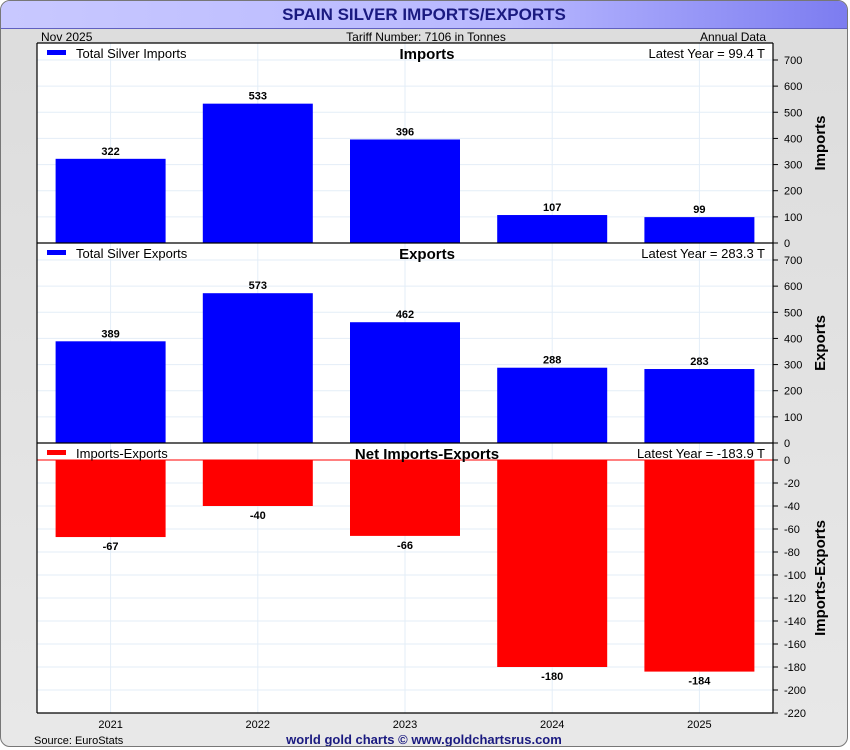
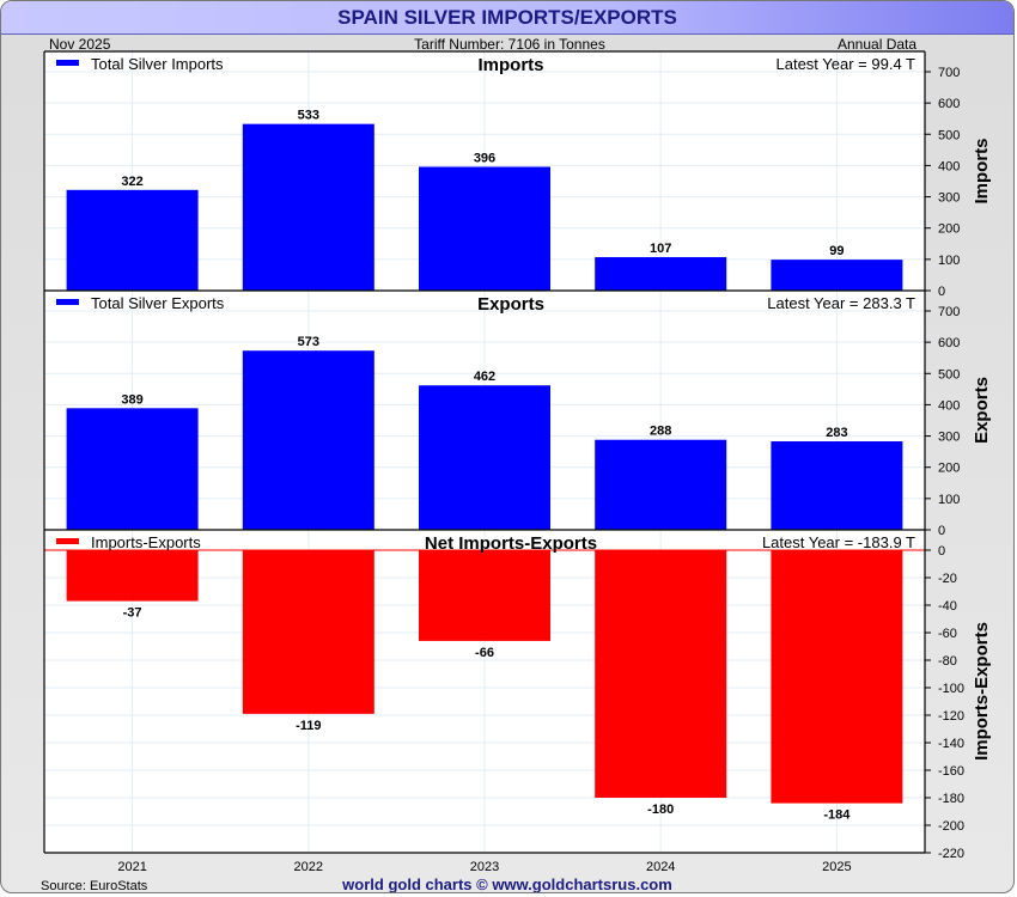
Net Imports-Exports/2021: -67 -> -37
Net Imports-Exports/2022: -40 -> -119
